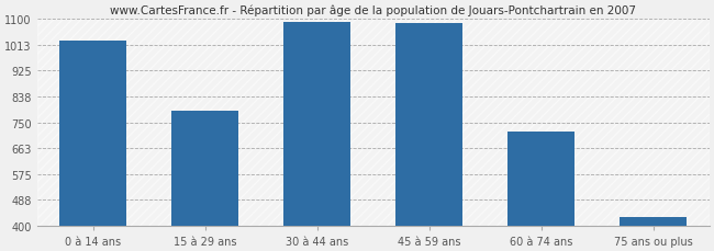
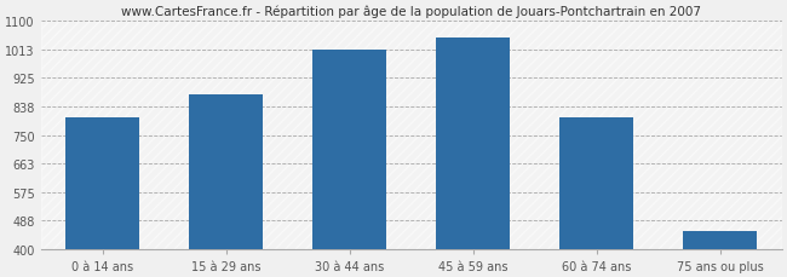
0 à 14 ans: 1025 -> 805
15 à 29 ans: 790 -> 875
30 à 44 ans: 1090 -> 1010
45 à 59 ans: 1085 -> 1050
60 à 74 ans: 720 -> 805
75 ans ou plus: 430 -> 455
